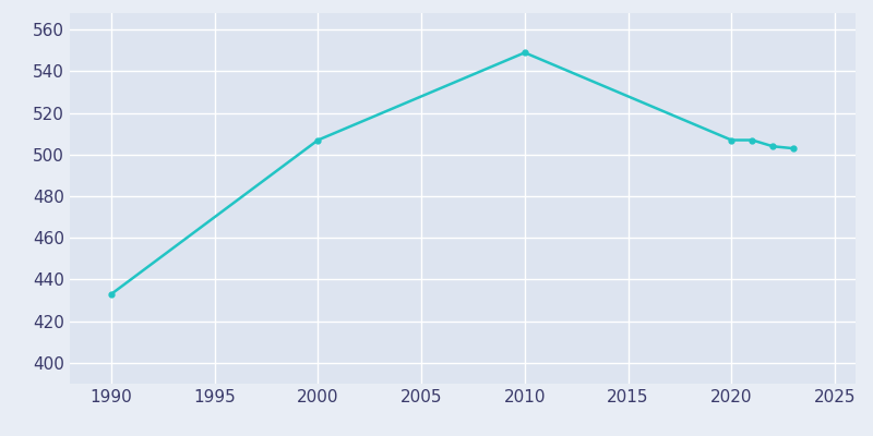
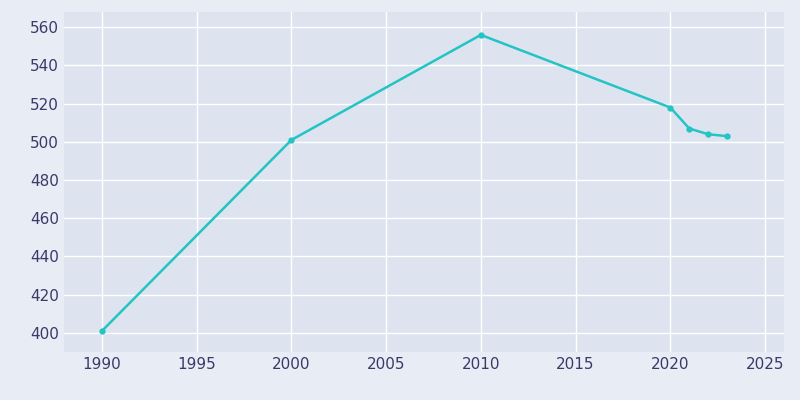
1990: 433 -> 401
2000: 507 -> 501
2010: 549 -> 556
2020: 507 -> 518
